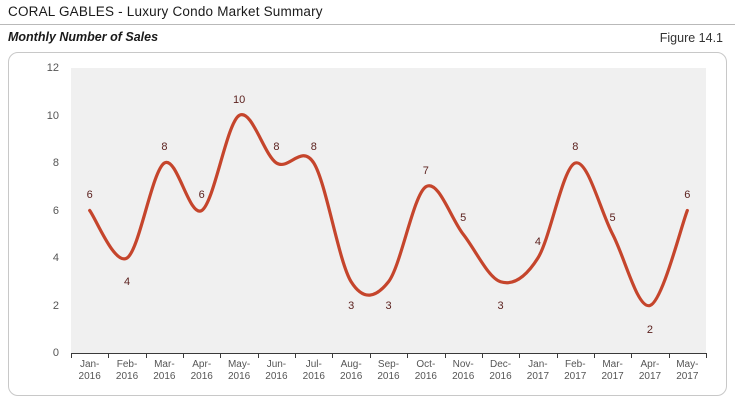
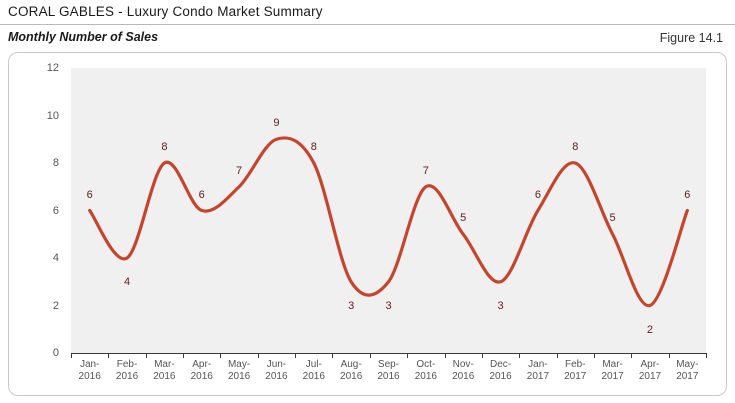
May- 2016: 10 -> 7
Jun- 2016: 8 -> 9
Jan- 2017: 4 -> 6
